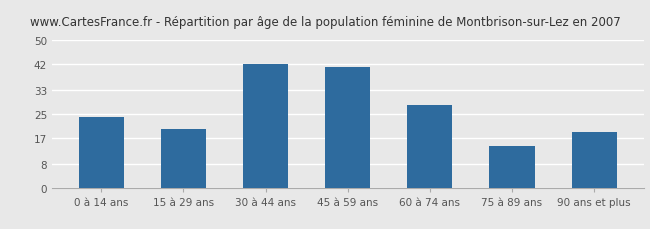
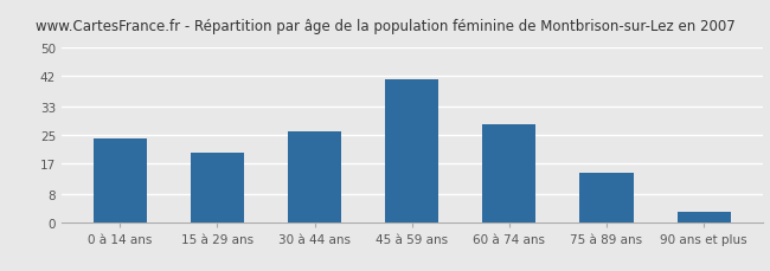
30 à 44 ans: 42 -> 26
90 ans et plus: 19 -> 3
